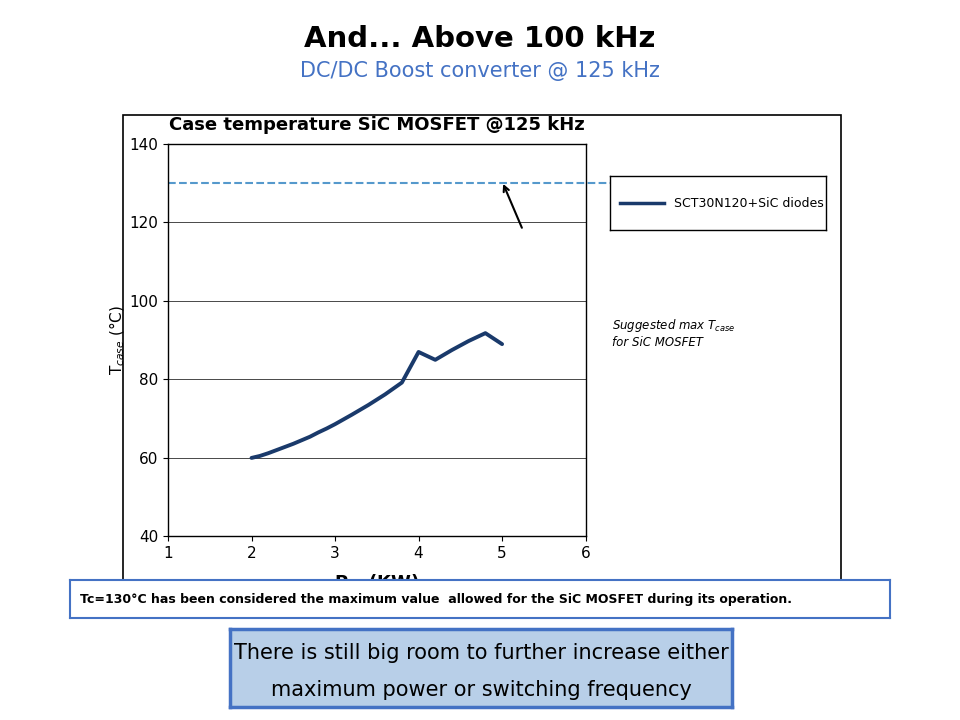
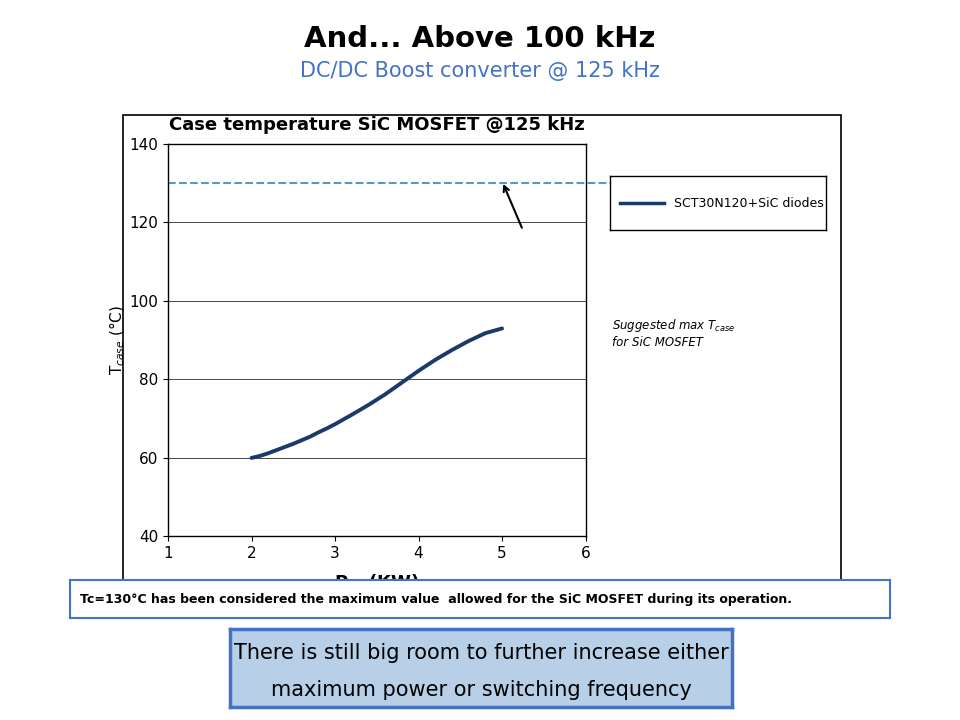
4: 87.0 -> 82.2
5: 89.0 -> 93.0
